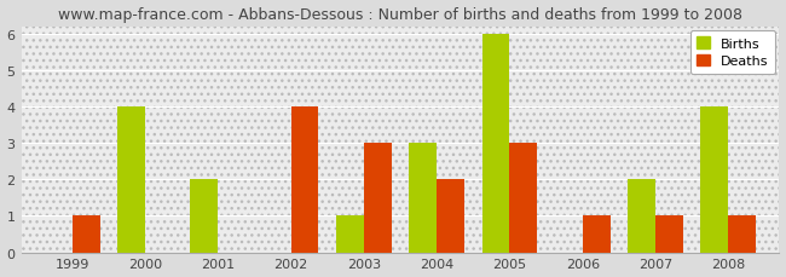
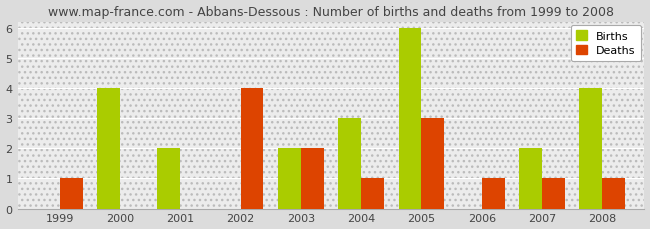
Births/2003: 1 -> 2
Deaths/2003: 3 -> 2
Deaths/2004: 2 -> 1
